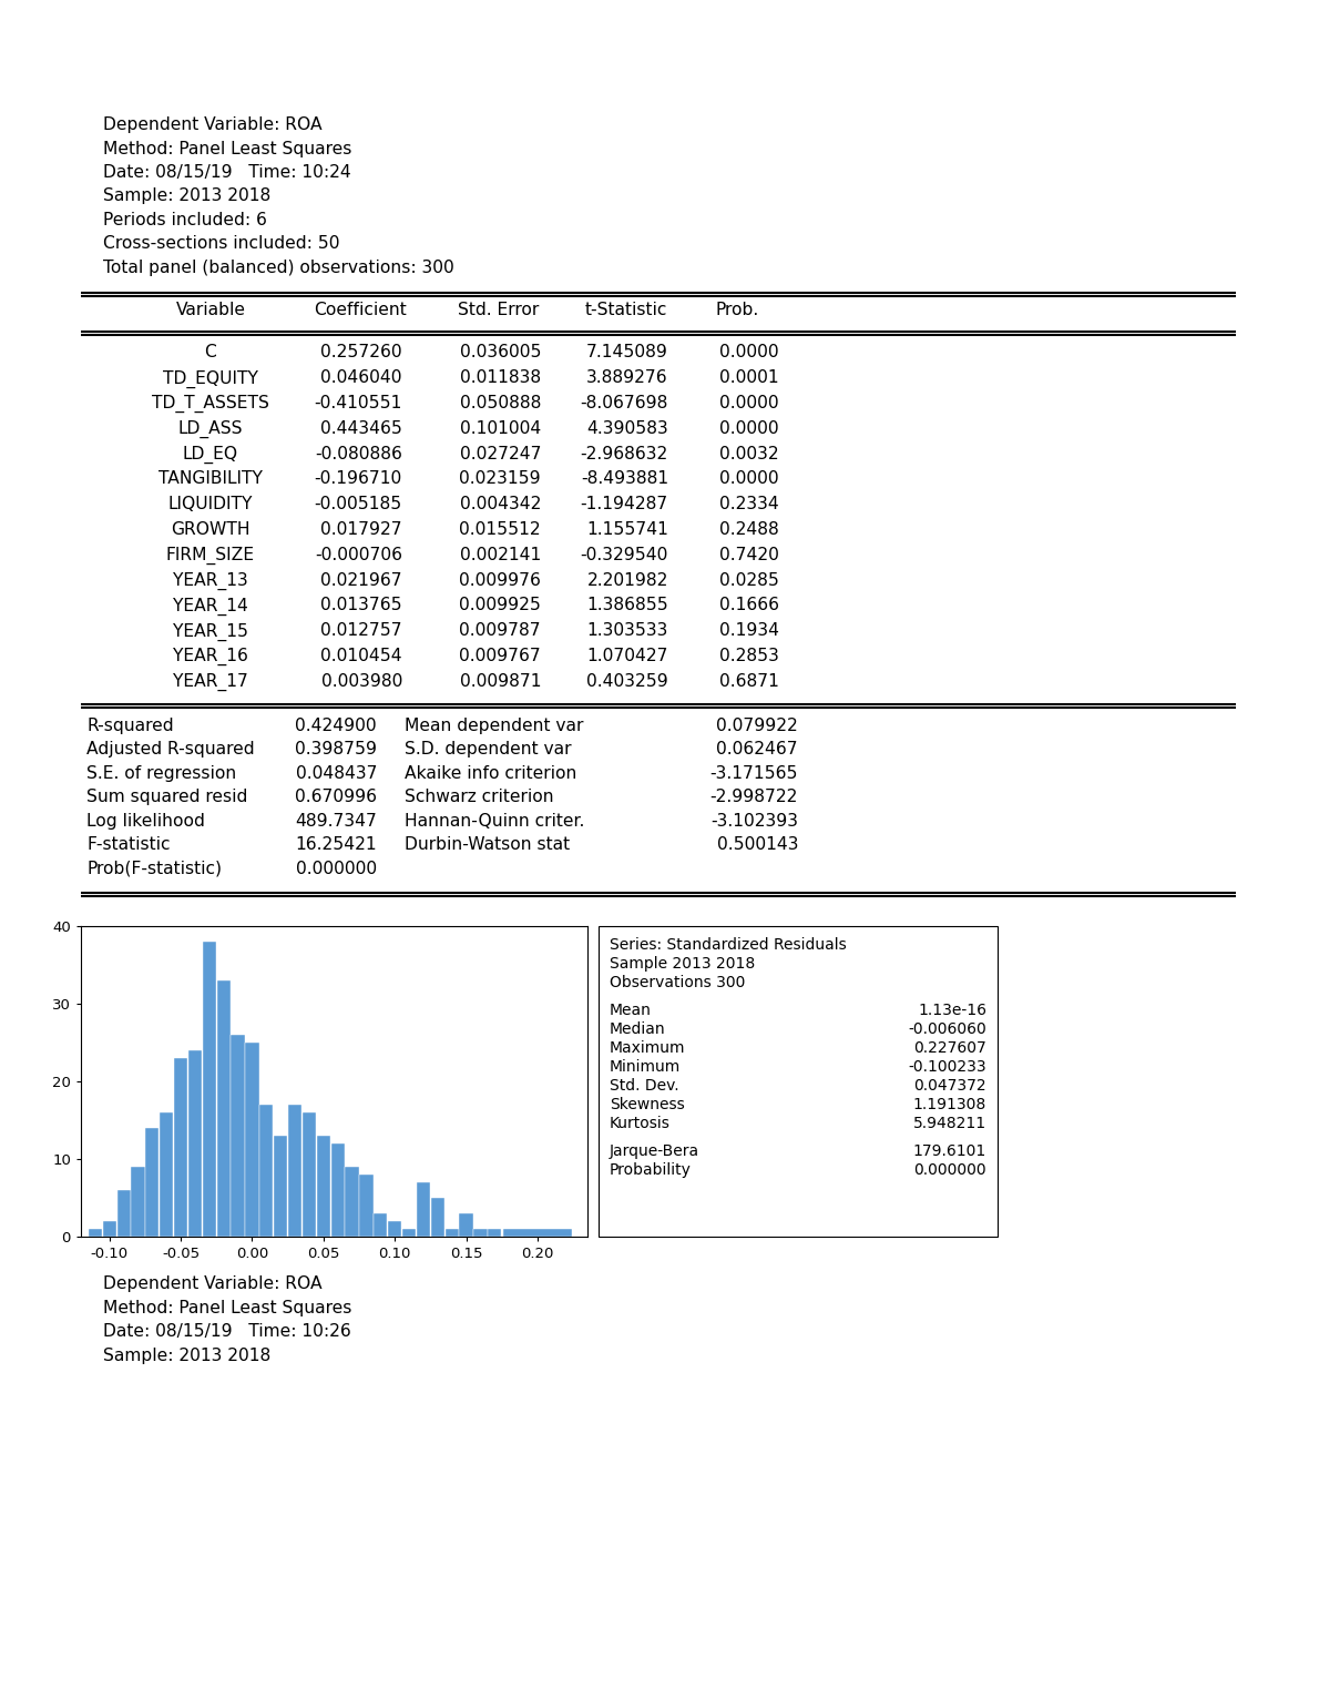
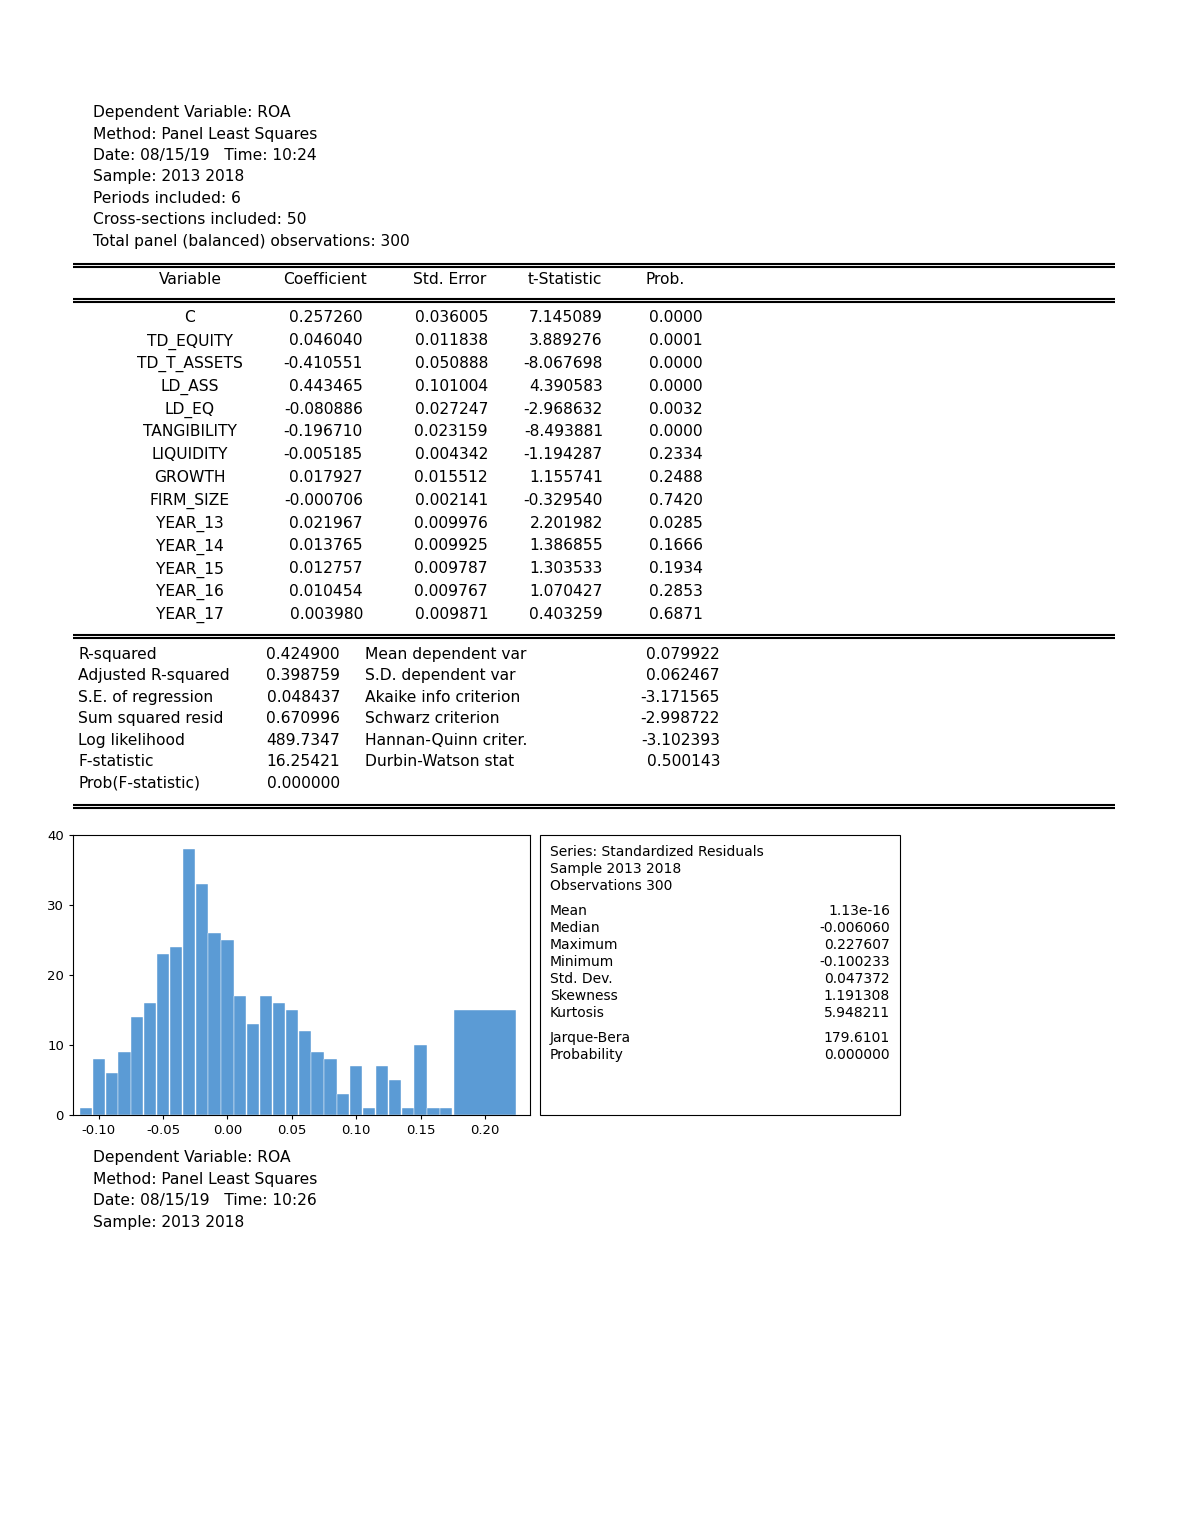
-0.10: 2 -> 8
0.05: 13 -> 15
0.10: 2 -> 7
0.15: 3 -> 10
0.20: 1 -> 15
